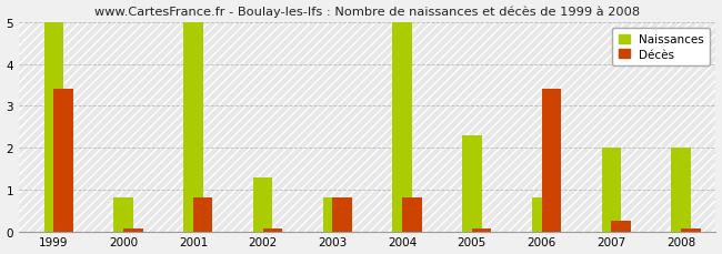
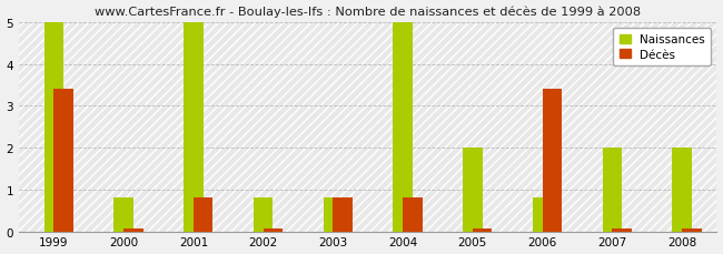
Naissances/2002: 1.3 -> 0.8
Naissances/2005: 2.3 -> 2.0
Décès/2007: 0.25 -> 0.07
